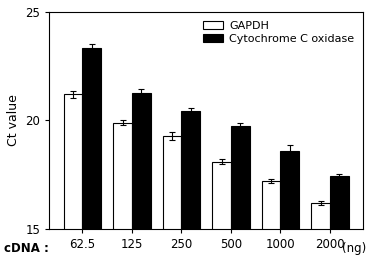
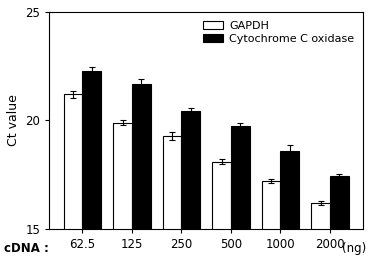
Cytochrome C oxidase/62.5: 23.35 -> 22.30
Cytochrome C oxidase/125: 21.25 -> 21.70
